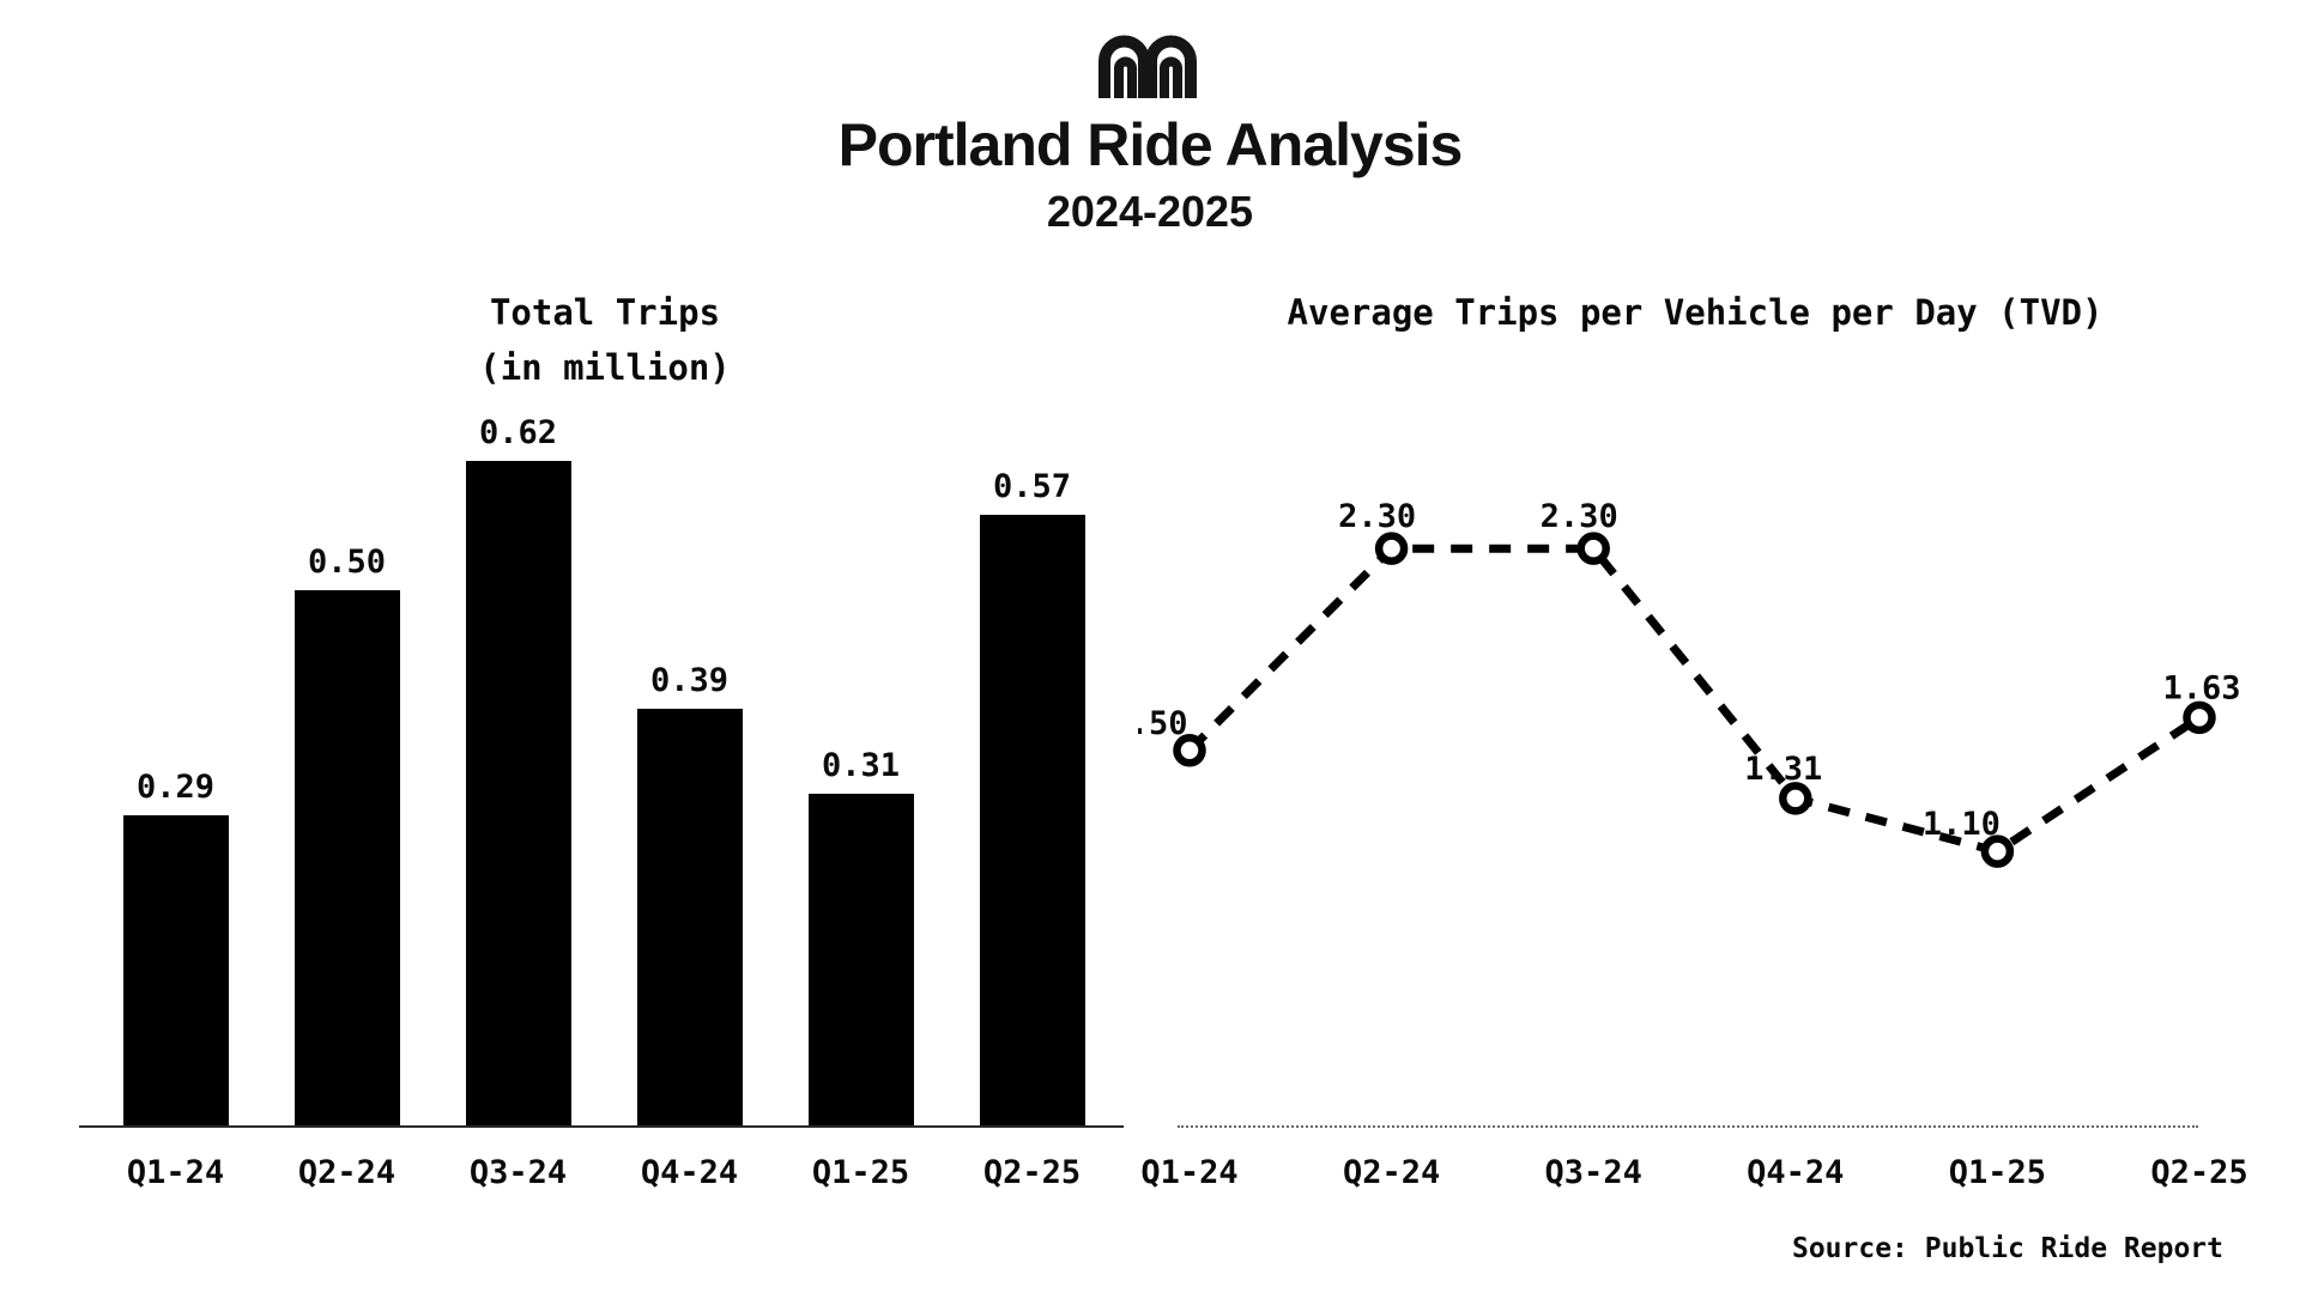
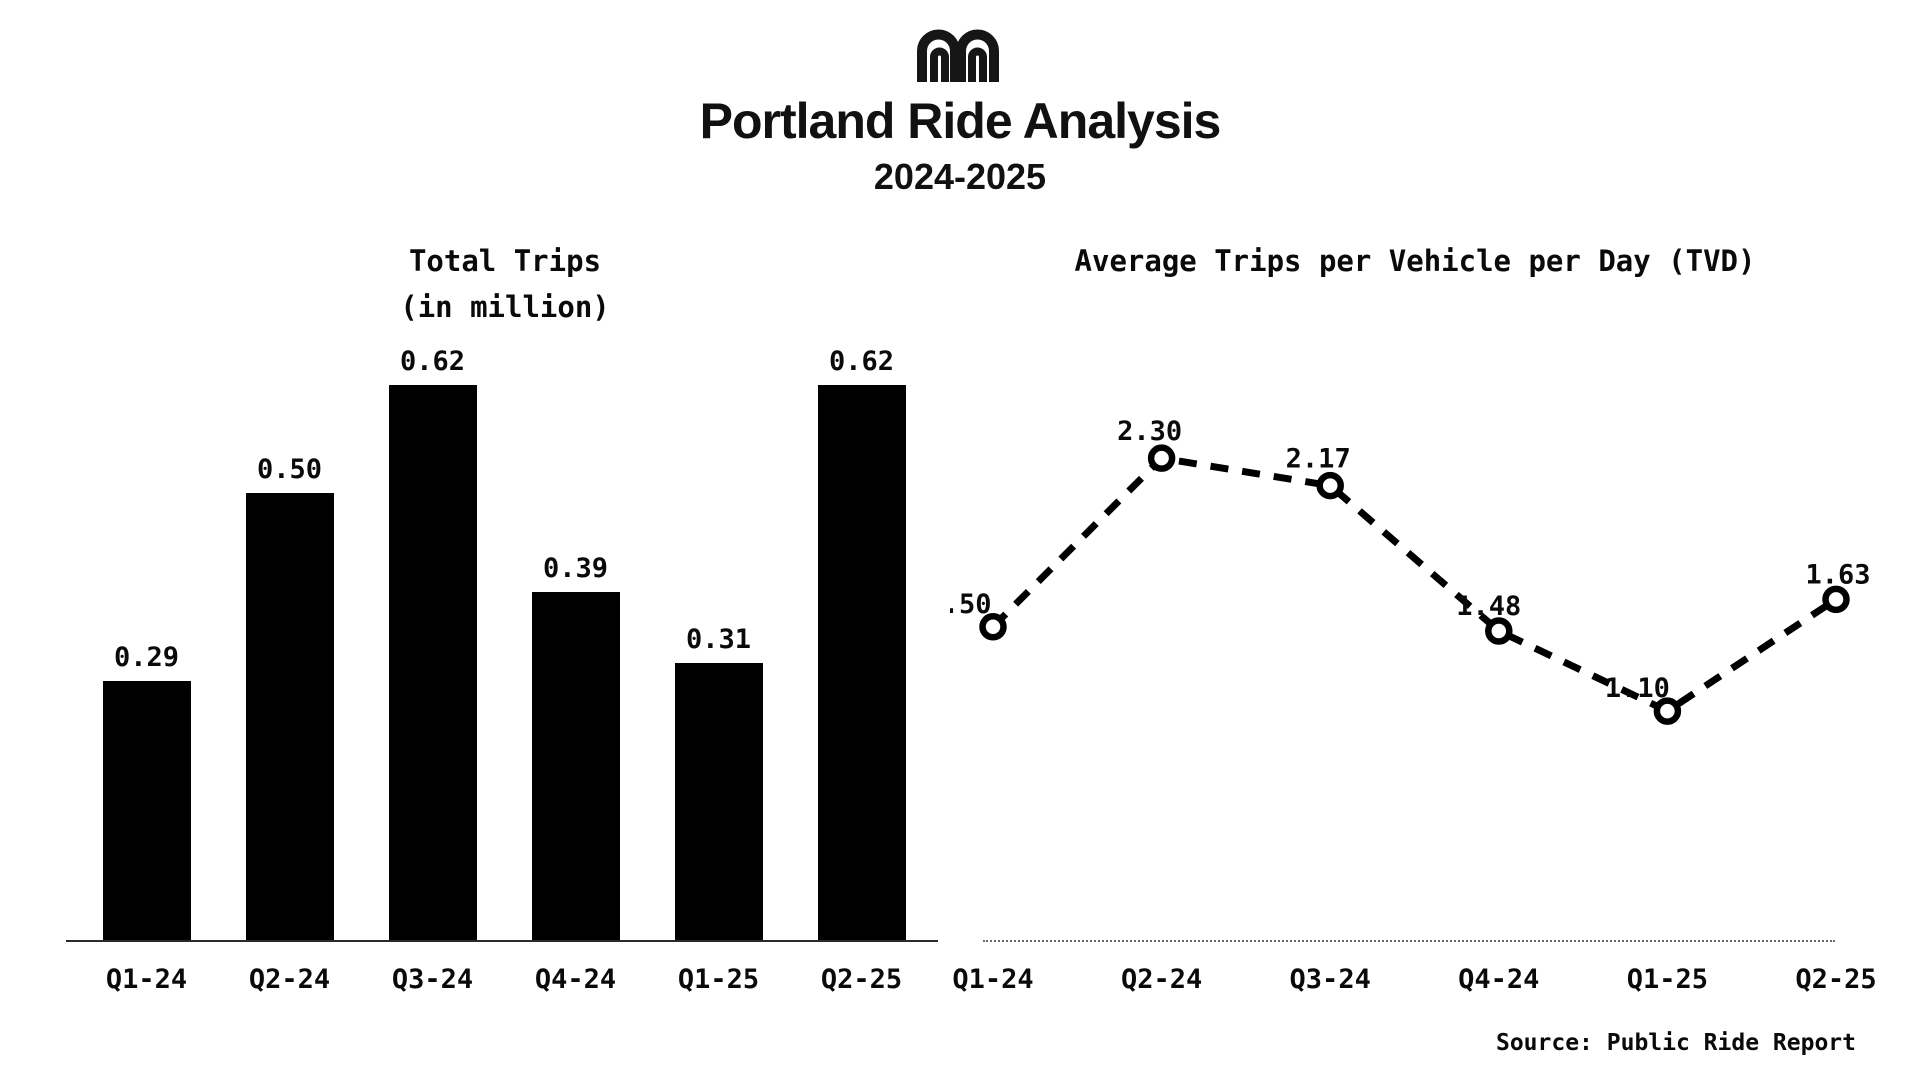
Total Trips/Q2-25: 0.57 -> 0.62
Average Trips per Vehicle per Day (TVD)/Q3-24: 2.30 -> 2.17
Average Trips per Vehicle per Day (TVD)/Q4-24: 1.31 -> 1.48
